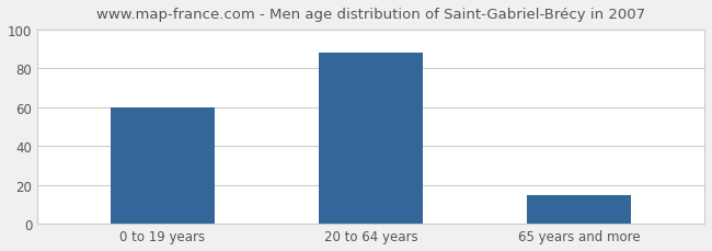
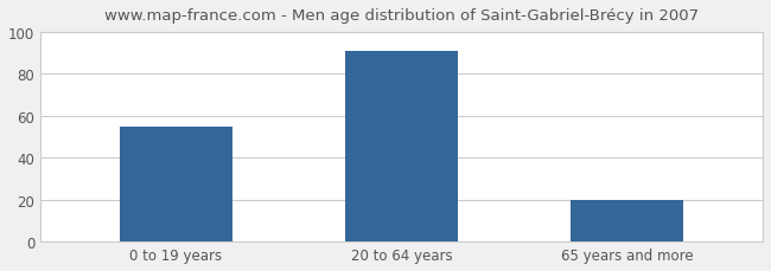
0 to 19 years: 60 -> 55
20 to 64 years: 88 -> 91
65 years and more: 15 -> 20
